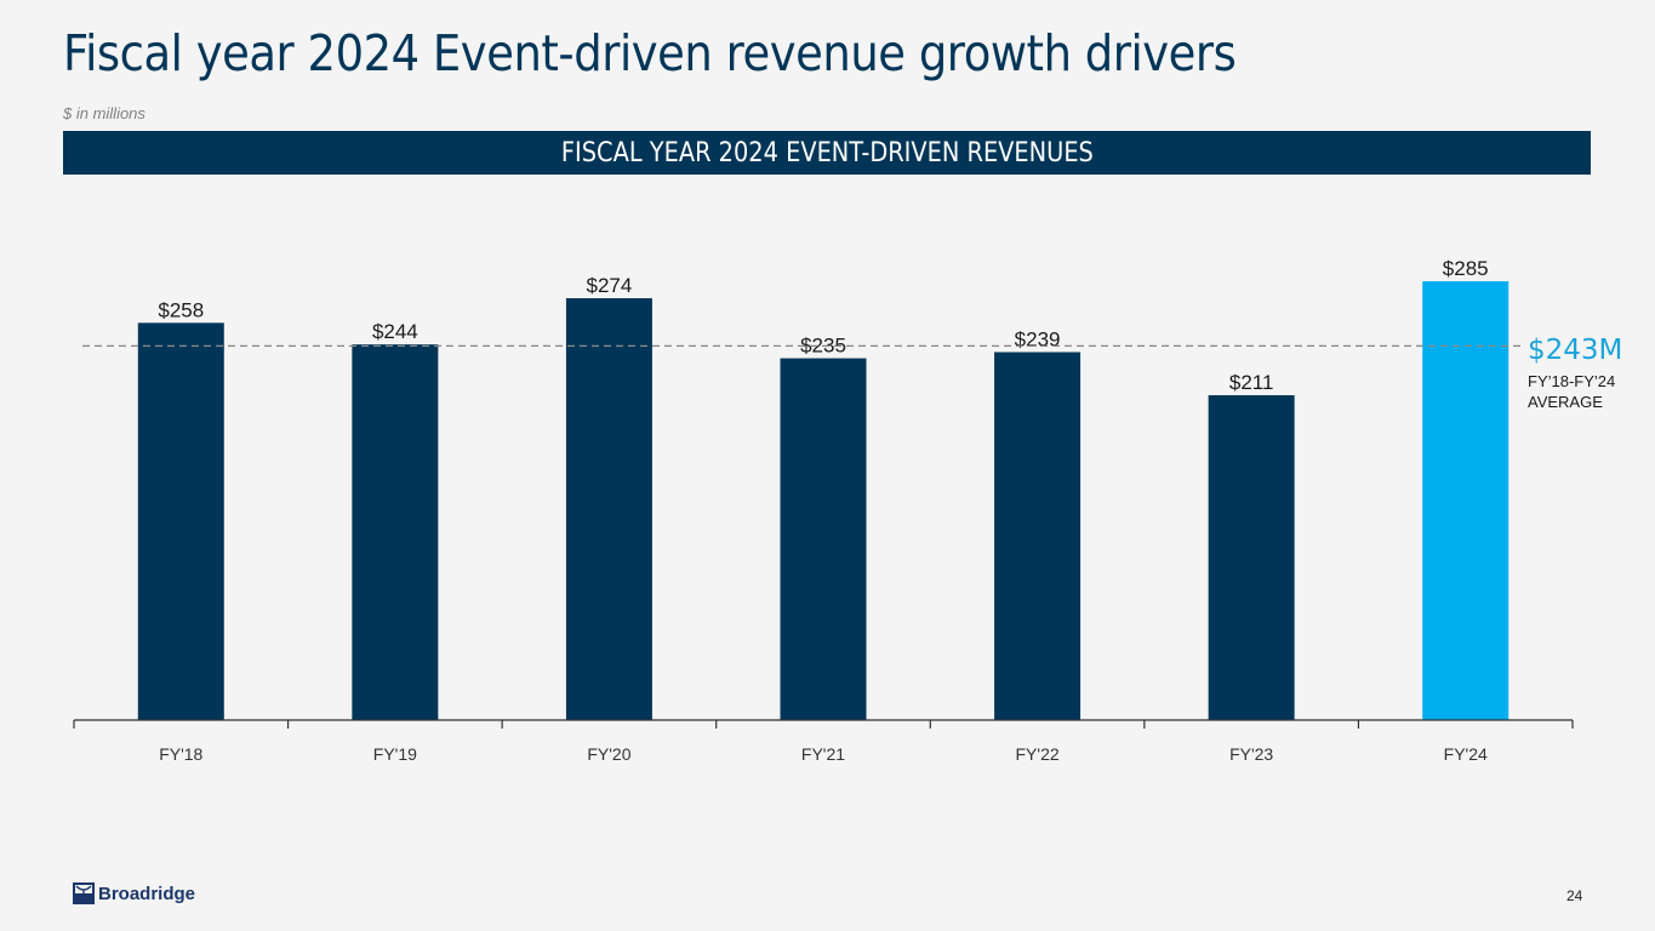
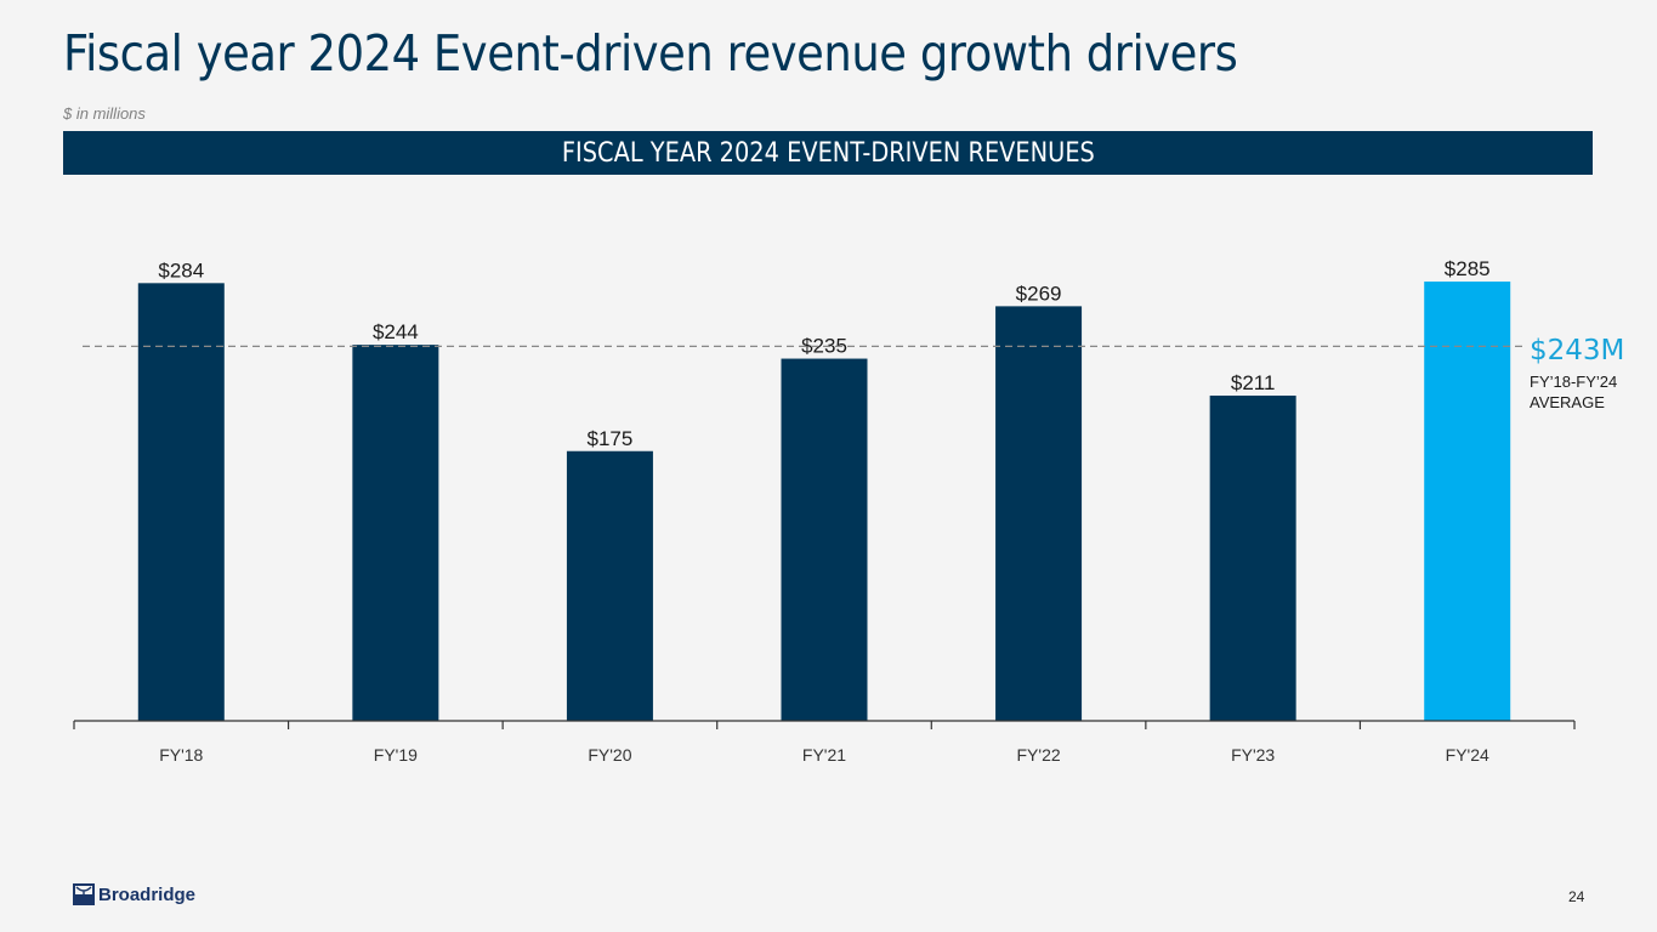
FY'18: $258 -> $284
FY'20: $274 -> $175
FY'22: $239 -> $269
